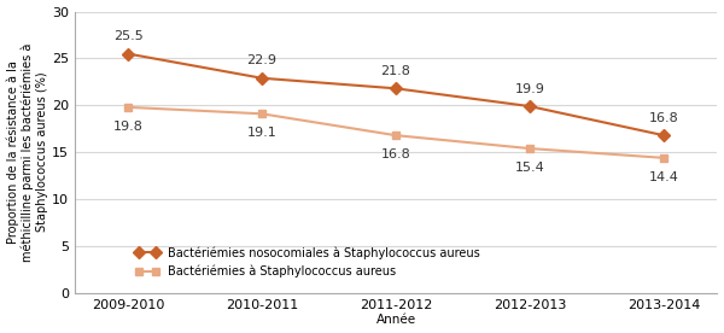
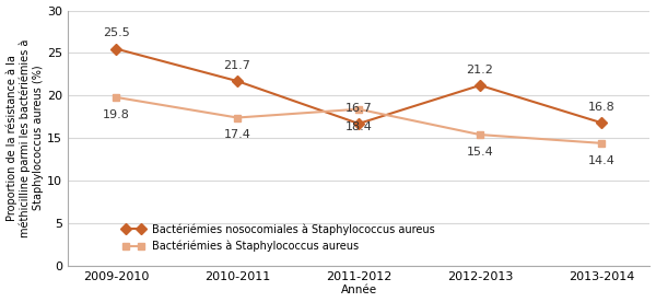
Bactériémies nosocomiales à Staphylococcus aureus/2010-2011: 22.9 -> 21.7
Bactériémies à Staphylococcus aureus/2010-2011: 19.1 -> 17.4
Bactériémies nosocomiales à Staphylococcus aureus/2011-2012: 21.8 -> 16.7
Bactériémies à Staphylococcus aureus/2011-2012: 16.8 -> 18.4
Bactériémies nosocomiales à Staphylococcus aureus/2012-2013: 19.9 -> 21.2
